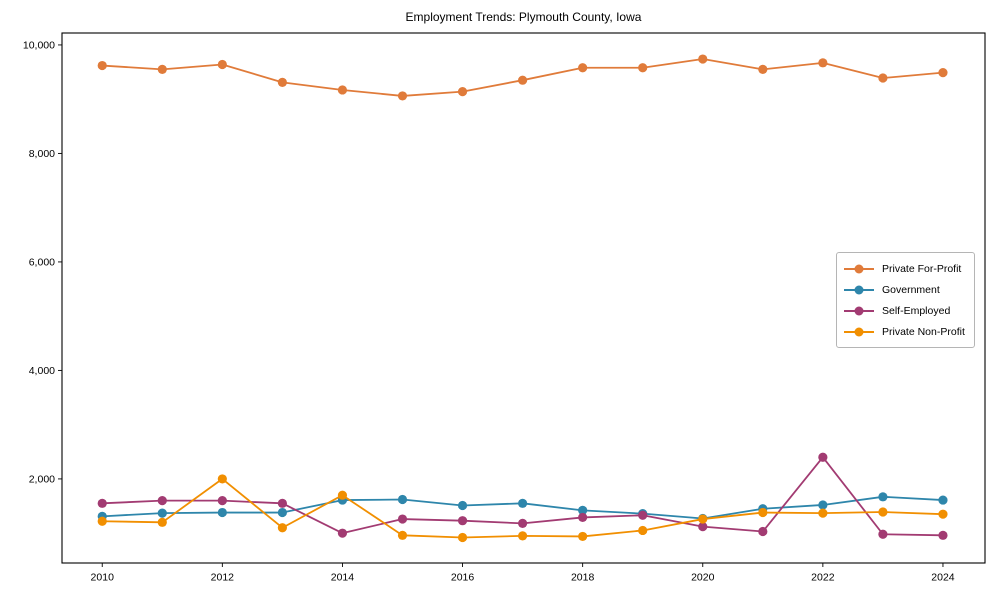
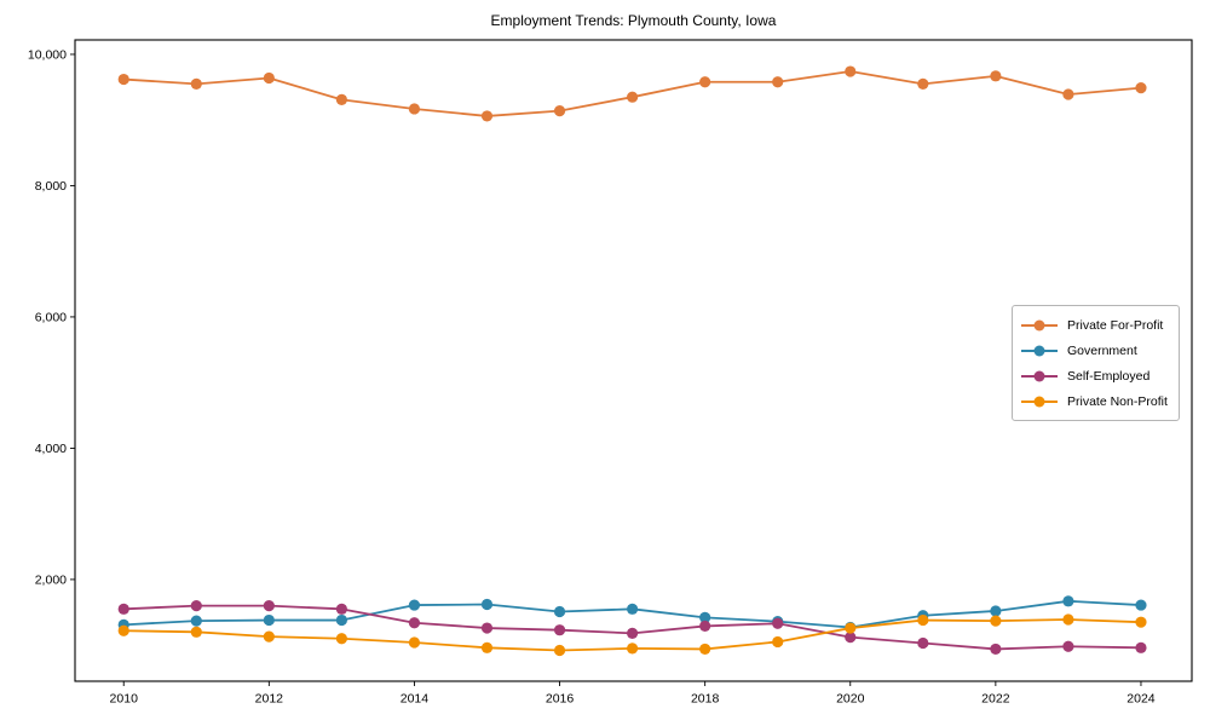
Private Non-Profit/2012: 2000 -> 1100
Self-Employed/2014: 1000 -> 1300
Private Non-Profit/2014: 1700 -> 1000
Self-Employed/2022: 2400 -> 900
